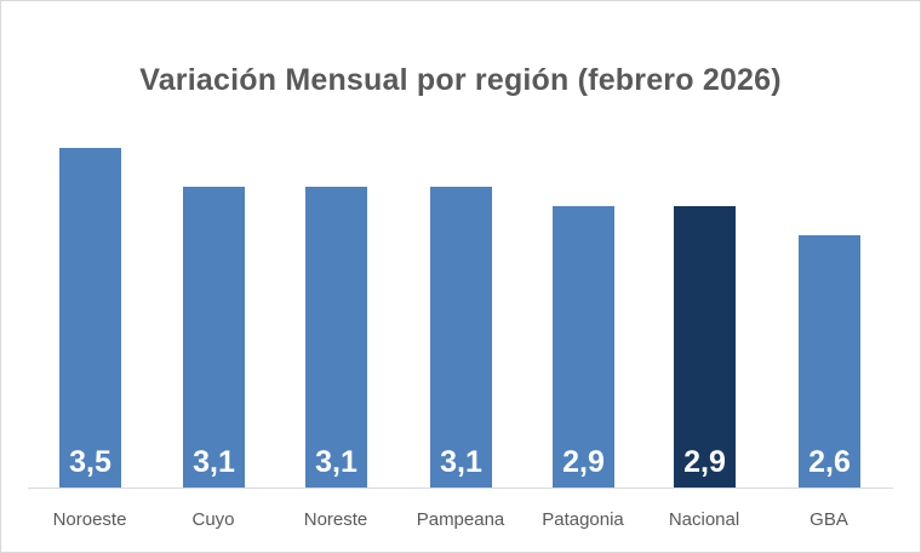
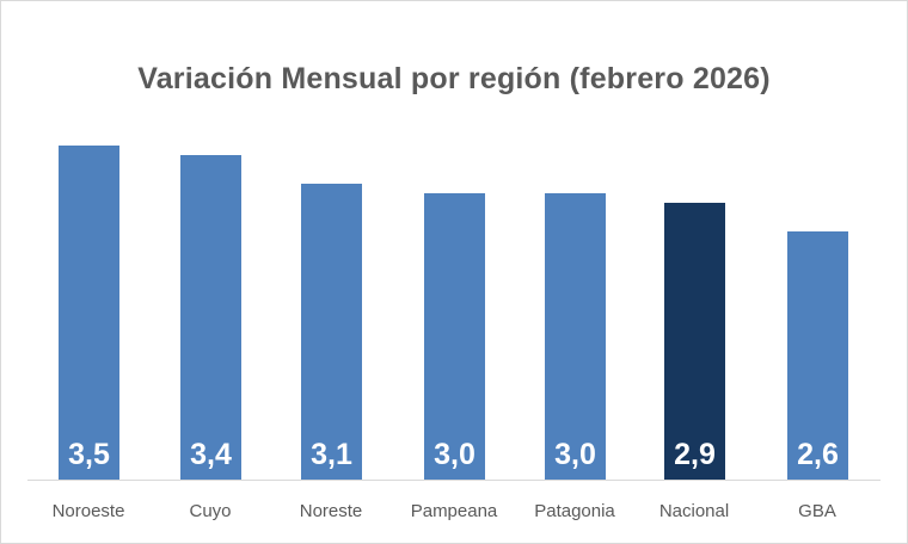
Cuyo: 3,1 -> 3,4
Pampeana: 3,1 -> 3,0
Patagonia: 2,9 -> 3,0
